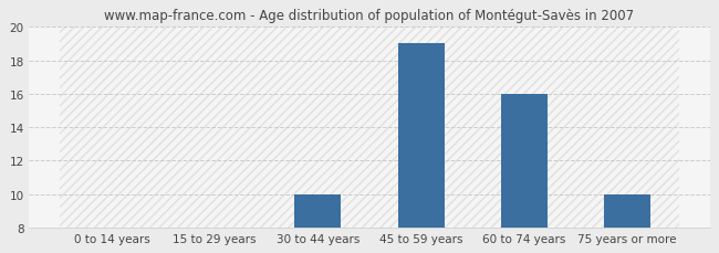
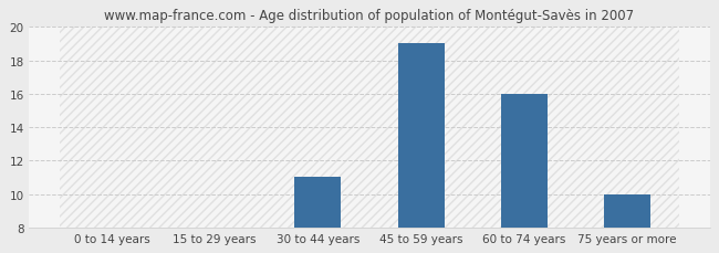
30 to 44 years: 10.0 -> 11.0
